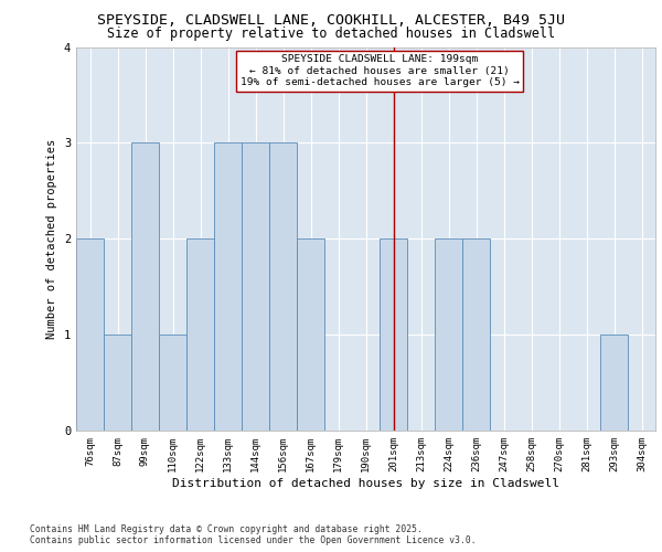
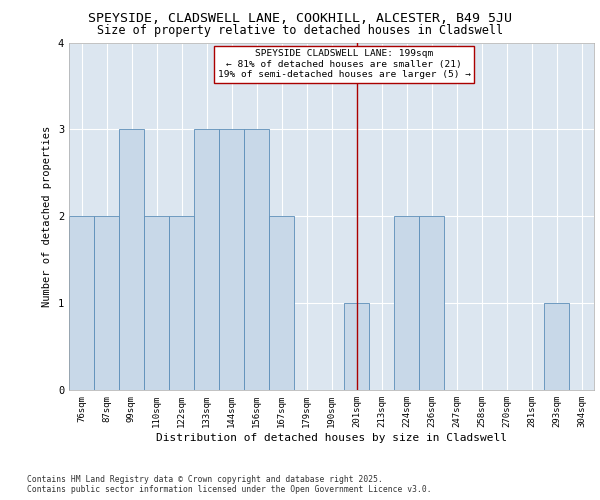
87sqm: 1 -> 2
110sqm: 1 -> 2
201sqm: 2 -> 1
